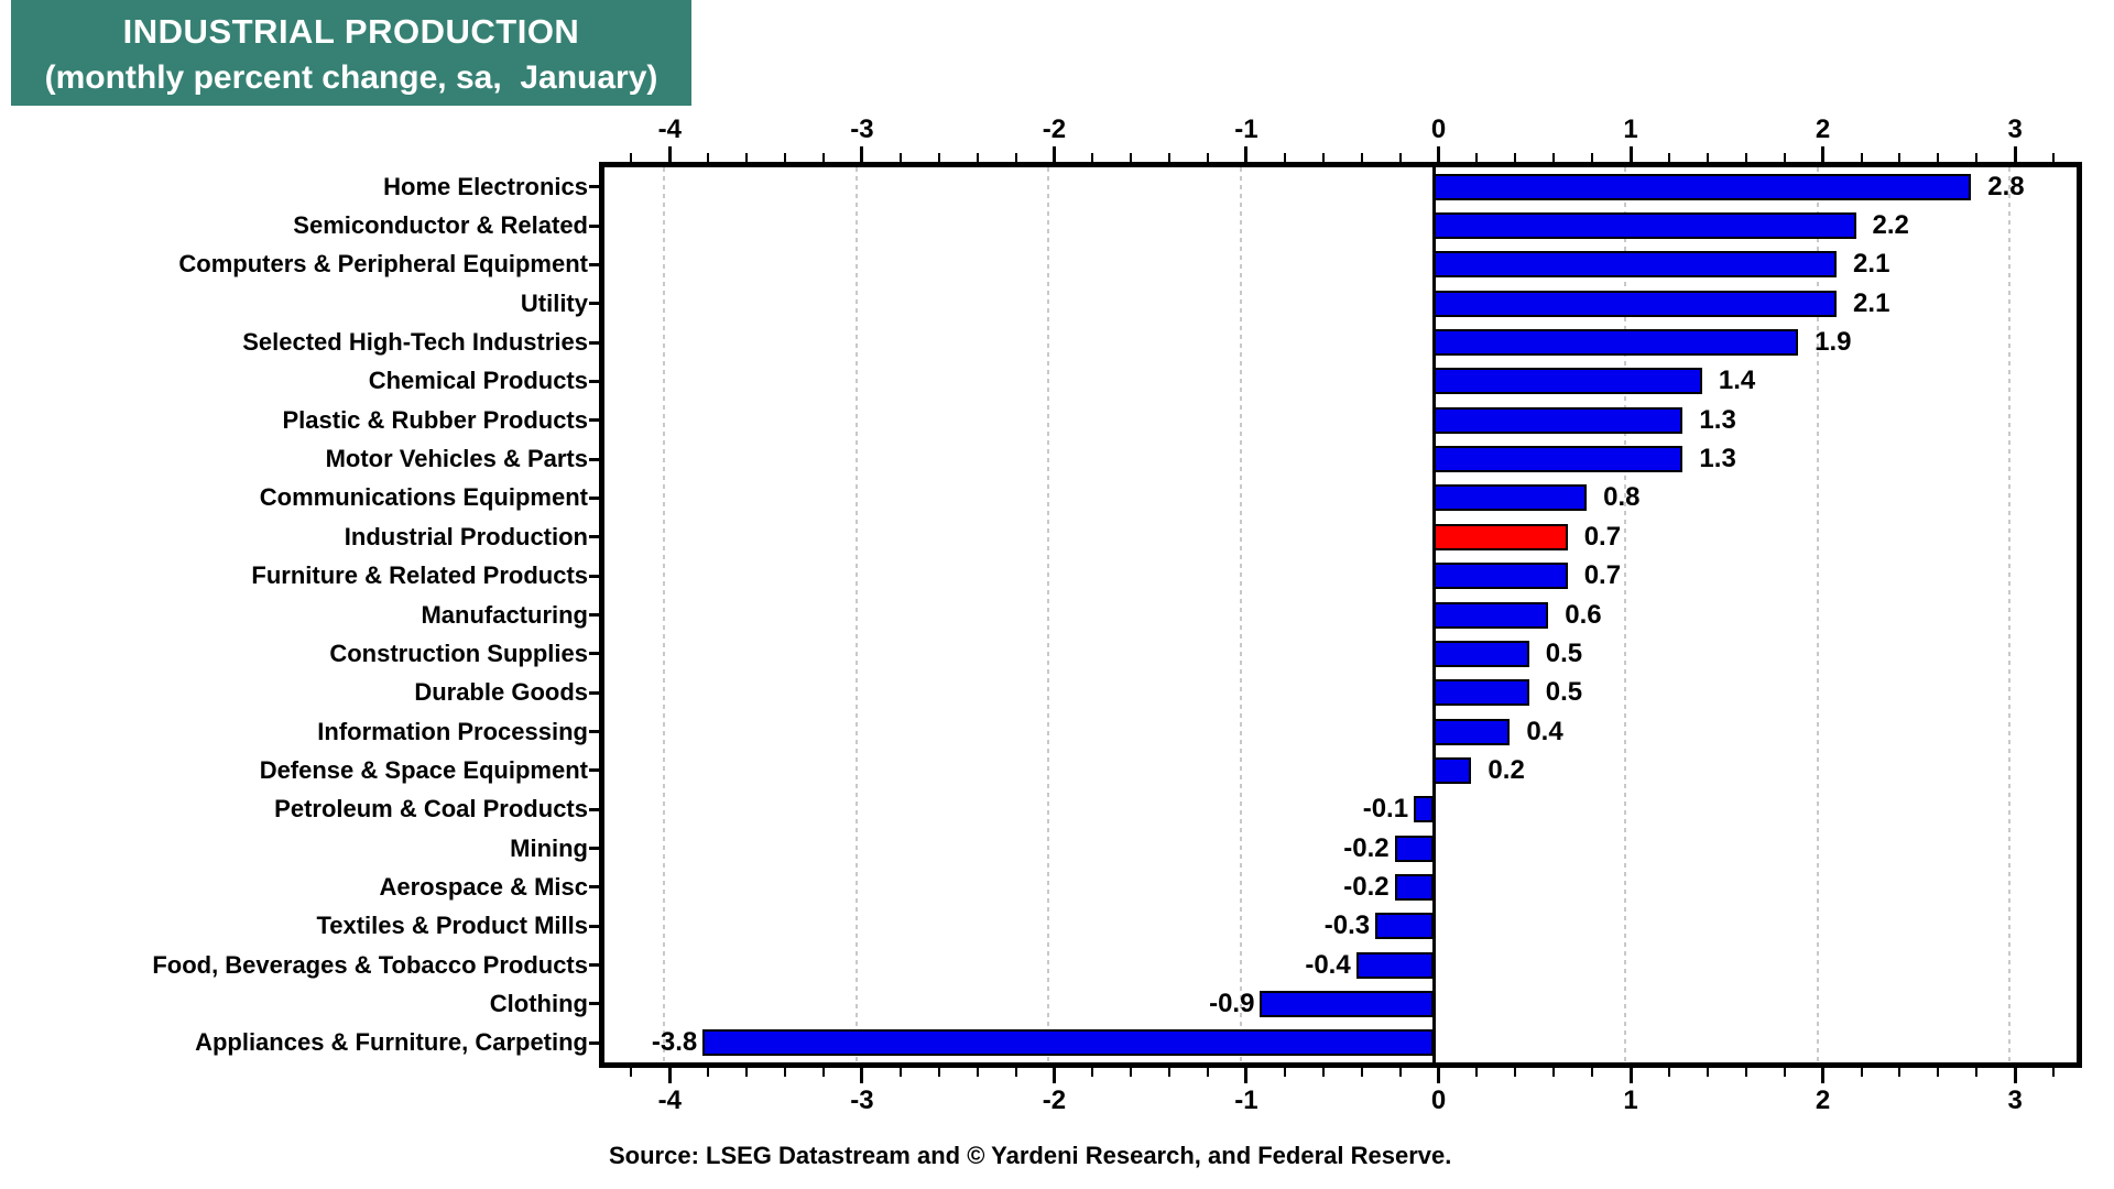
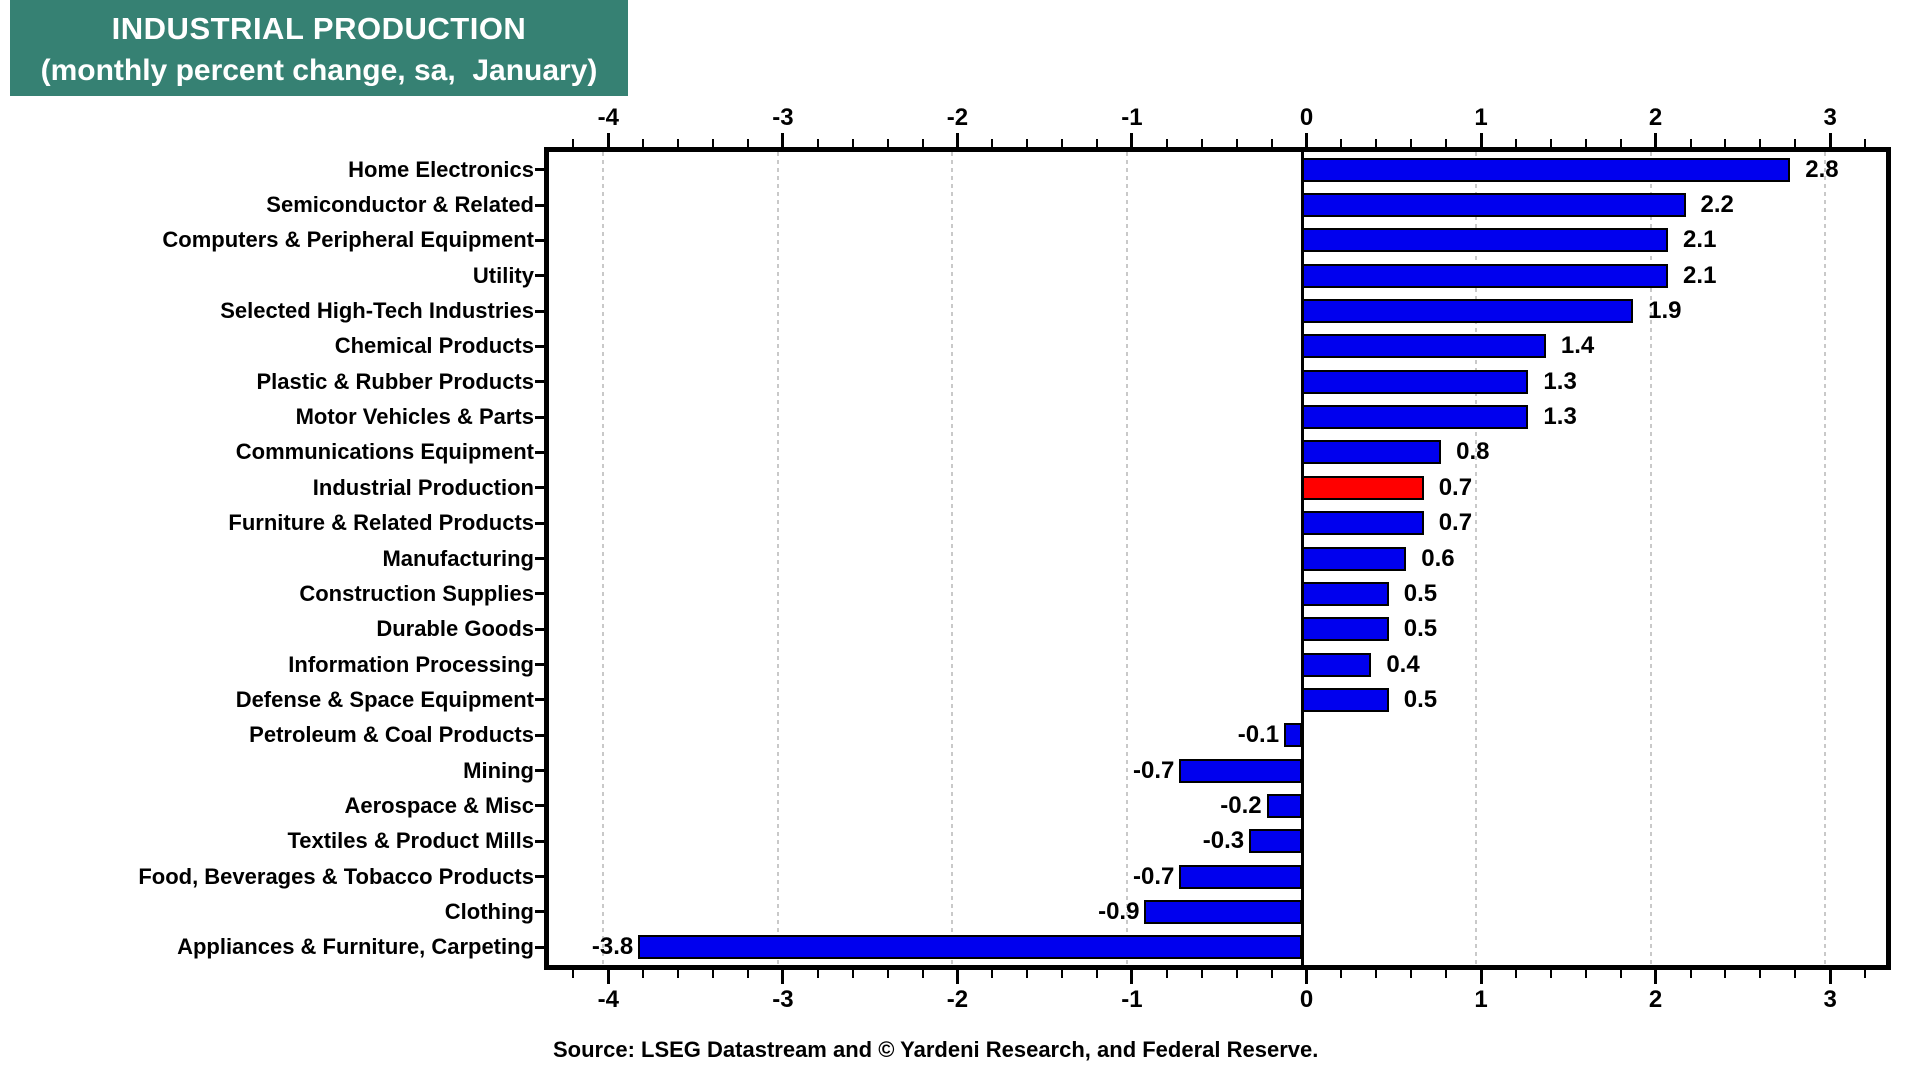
Defense & Space Equipment: 0.2 -> 0.5
Mining: -0.2 -> -0.7
Food, Beverages & Tobacco Products: -0.4 -> -0.7
